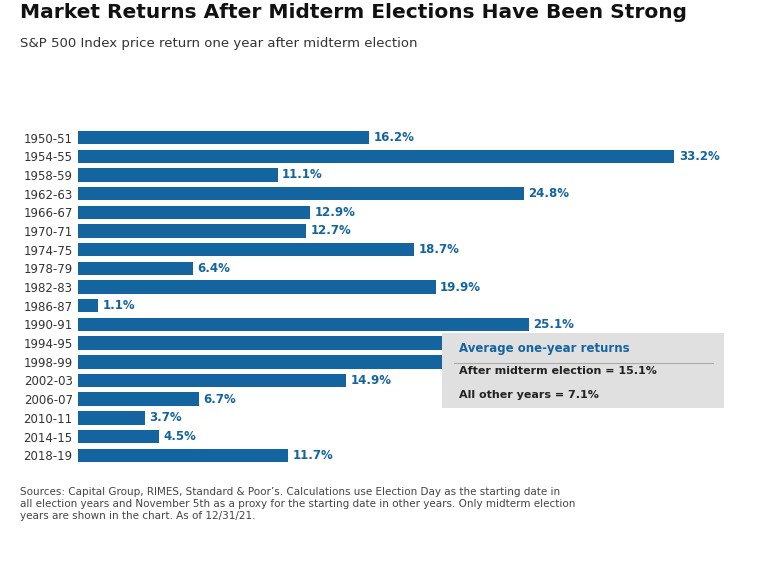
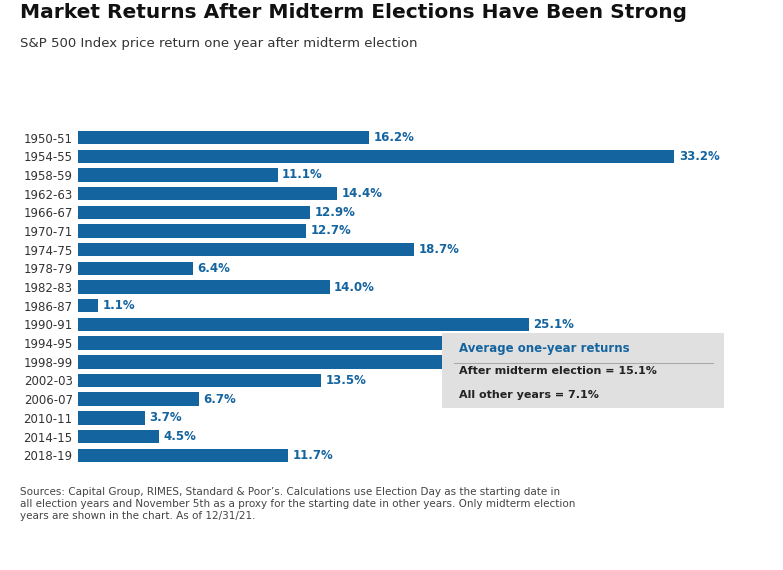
1962-63: 24.8% -> 14.4%
1982-83: 19.9% -> 14.0%
2002-03: 14.9% -> 13.5%
